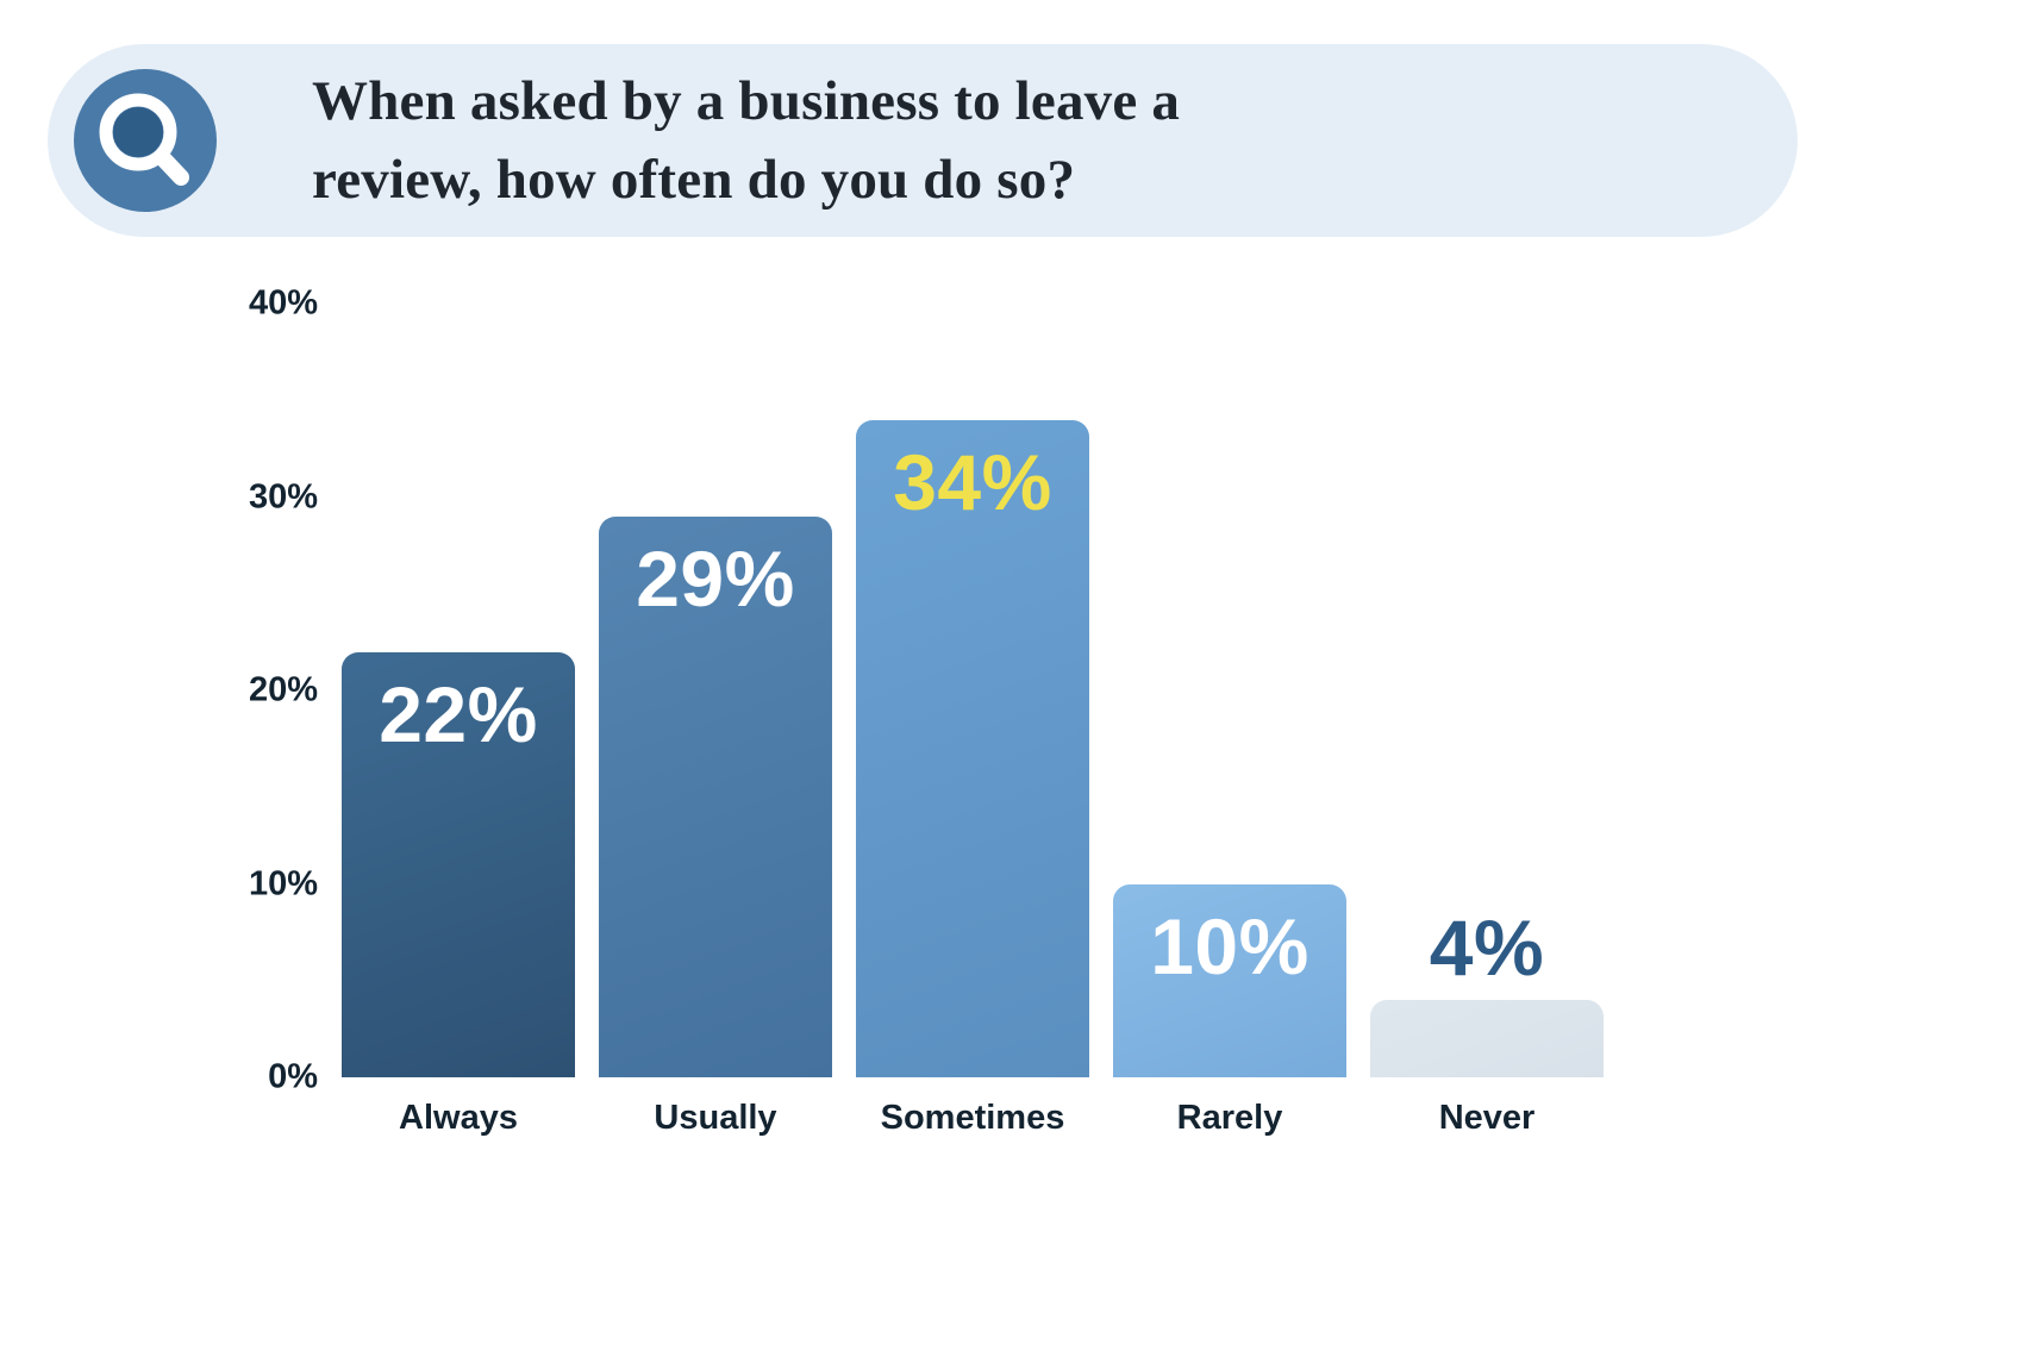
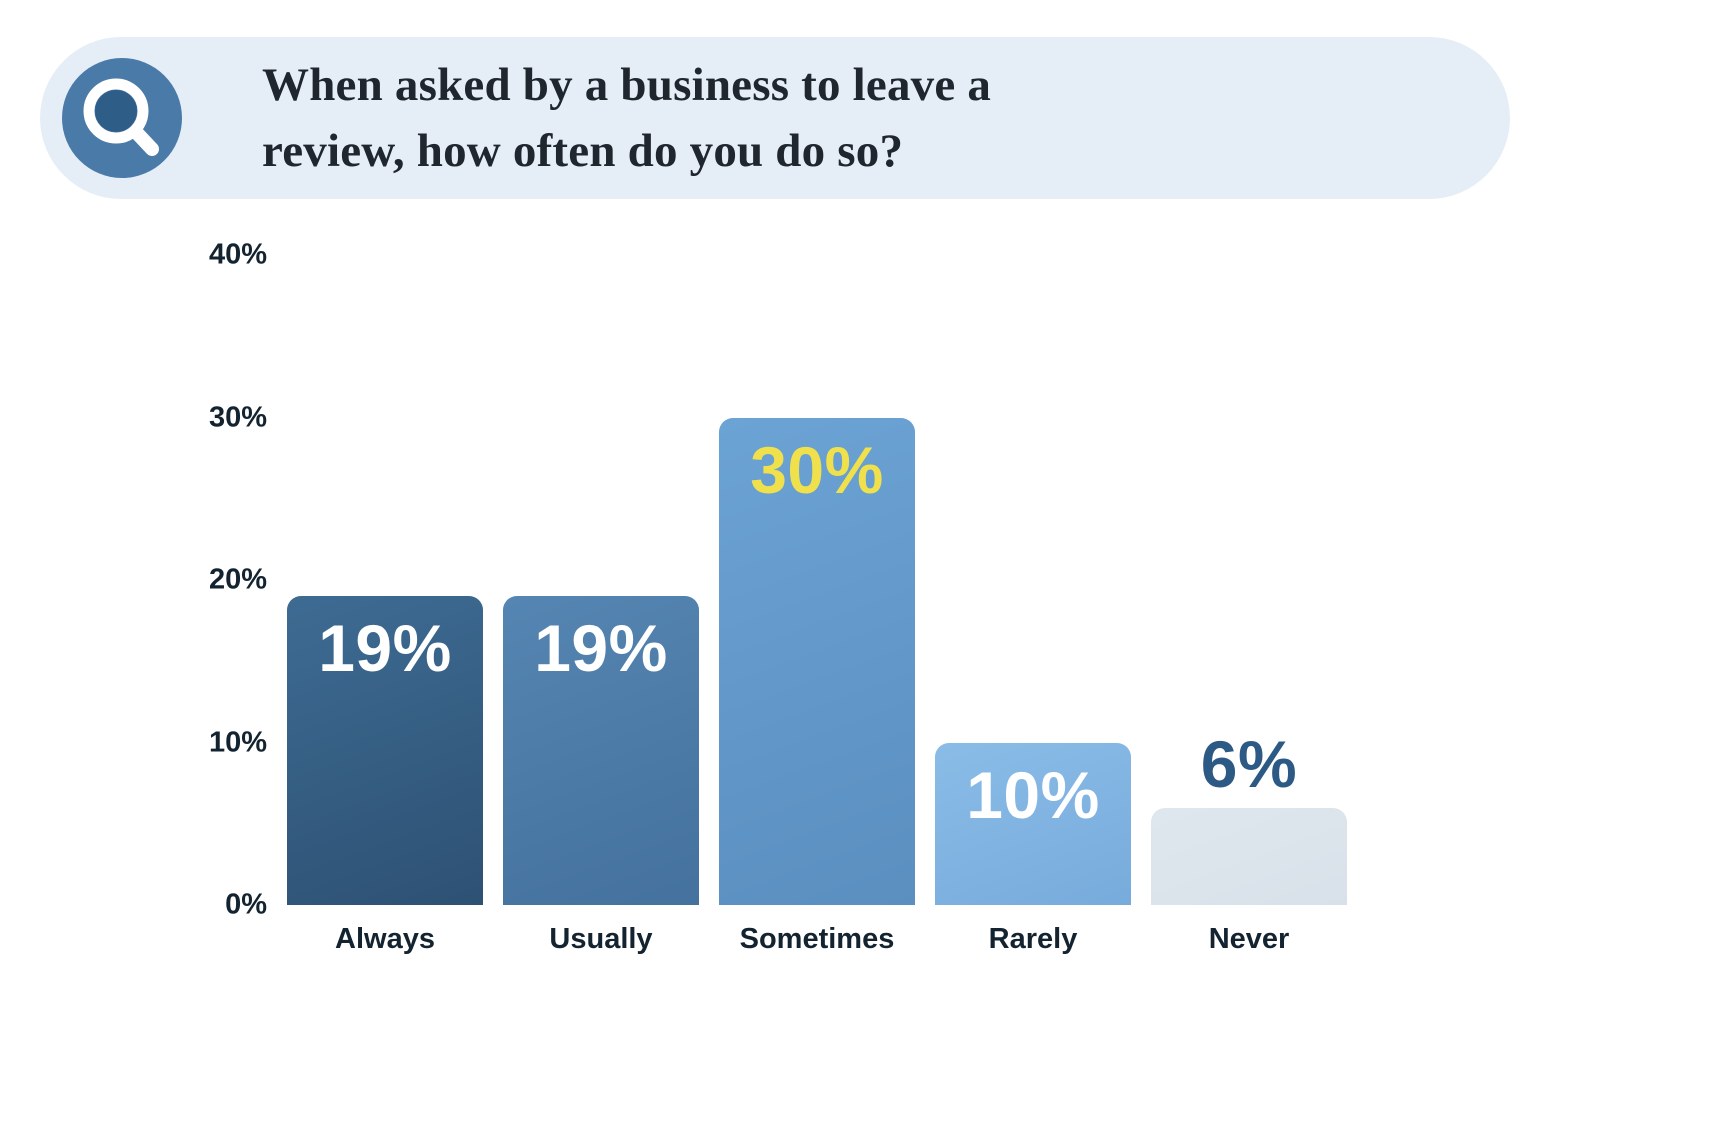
Always: 22% -> 19%
Usually: 29% -> 19%
Sometimes: 34% -> 30%
Never: 4% -> 6%
